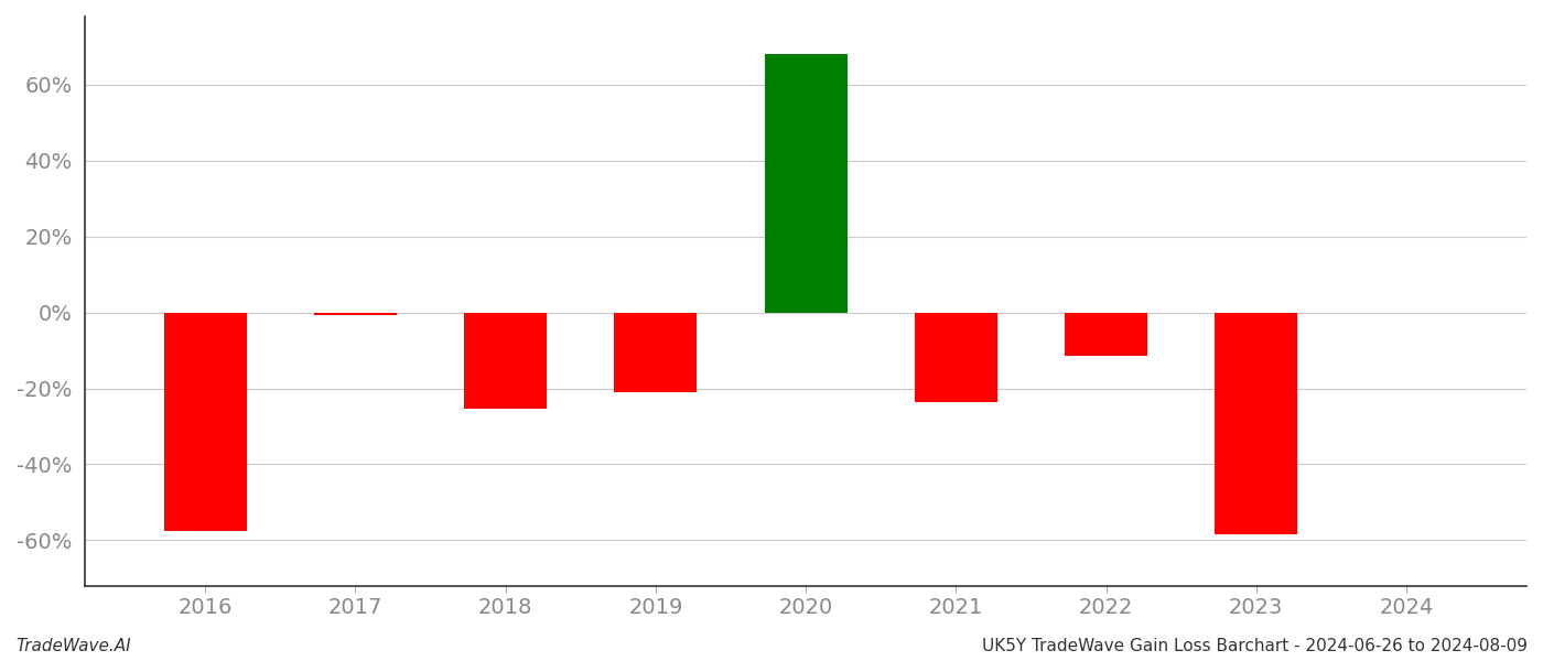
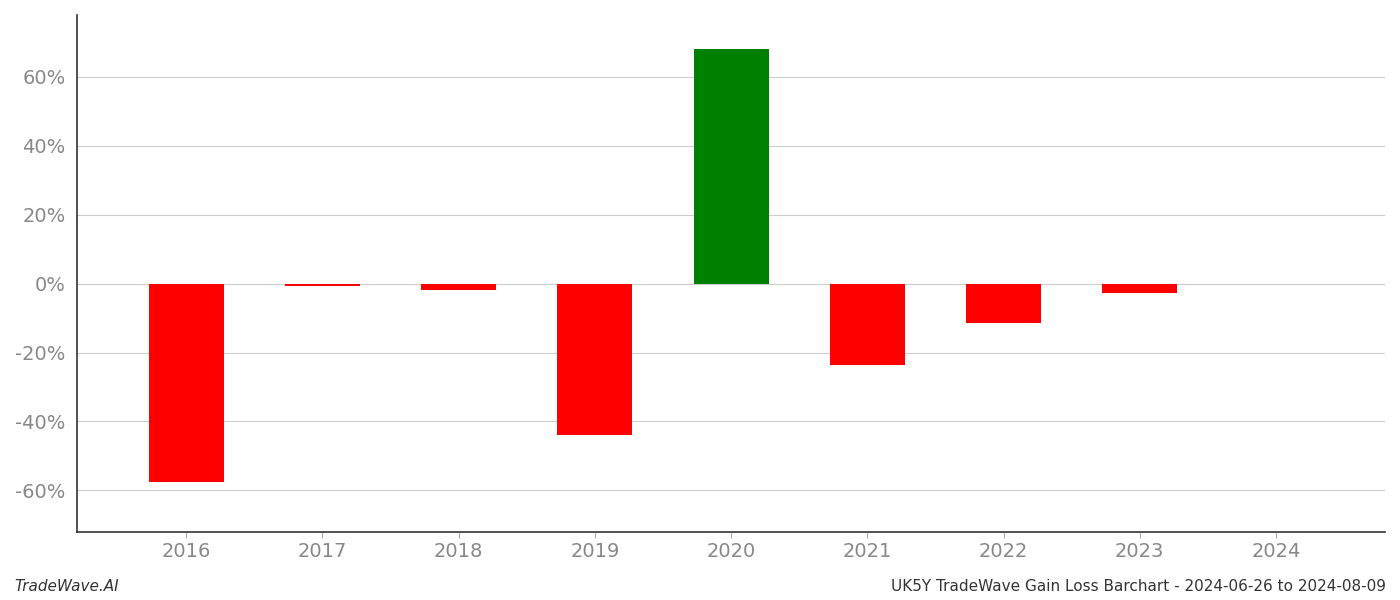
2018: -25.5% -> -1.8%
2019: -21.0% -> -44.0%
2023: -58.5% -> -2.8%
